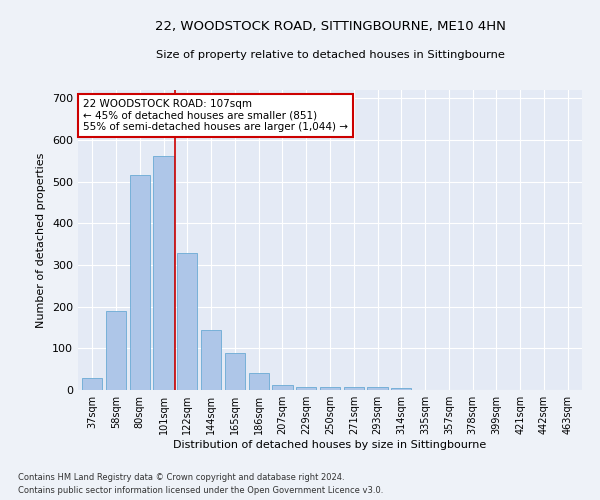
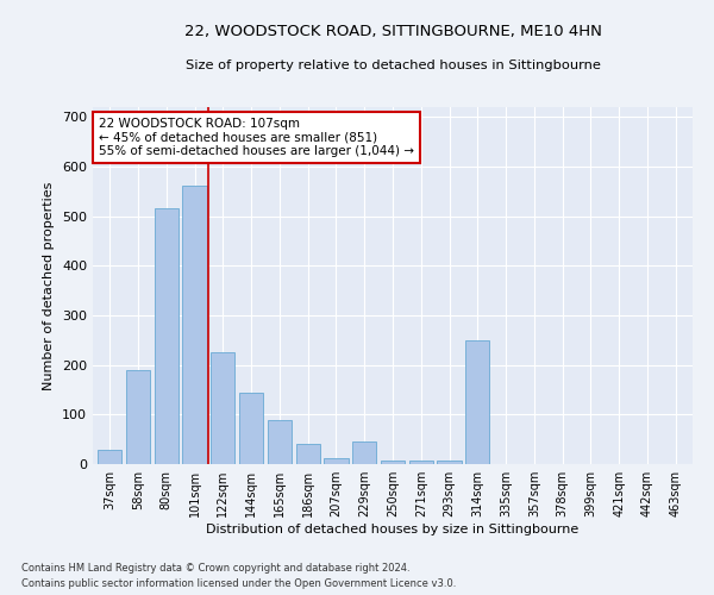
122sqm: 328 -> 225
229sqm: 8 -> 45
314sqm: 5 -> 250
